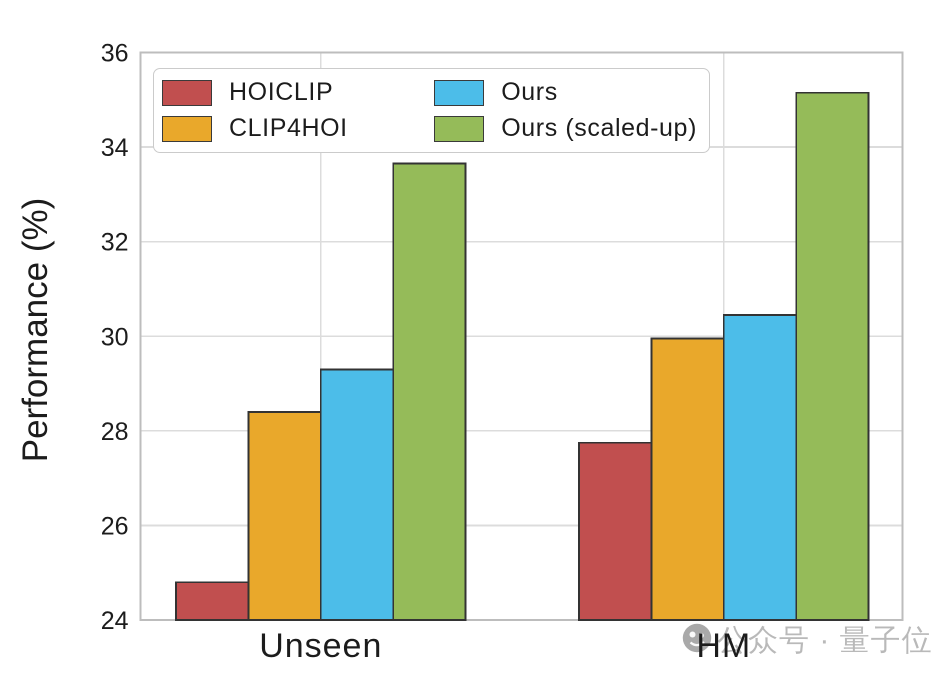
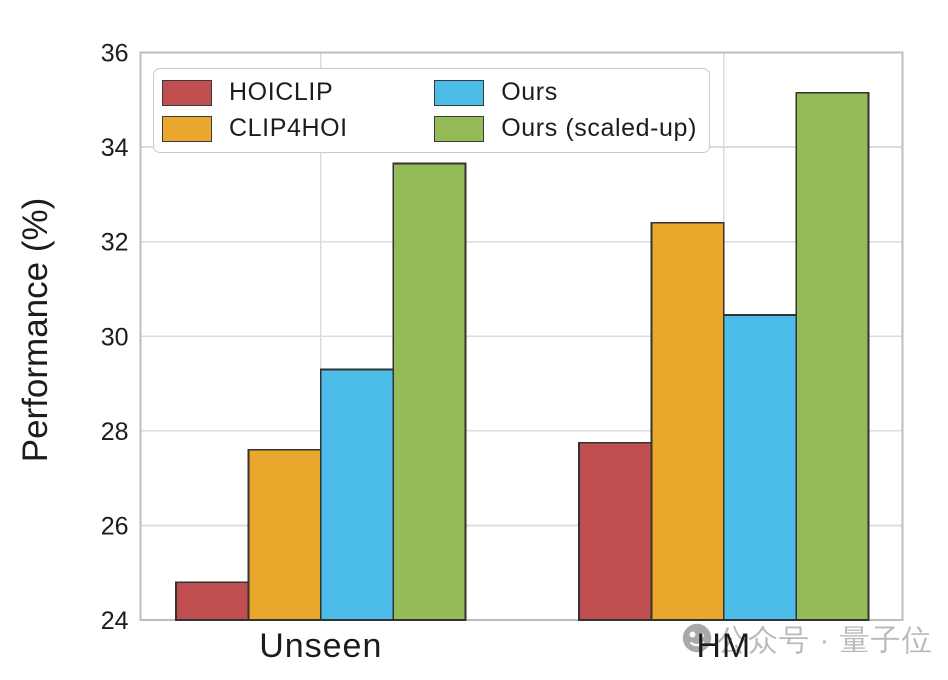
CLIP4HOI/Unseen: 28.4 -> 27.6
CLIP4HOI/HM: 29.9 -> 32.4
